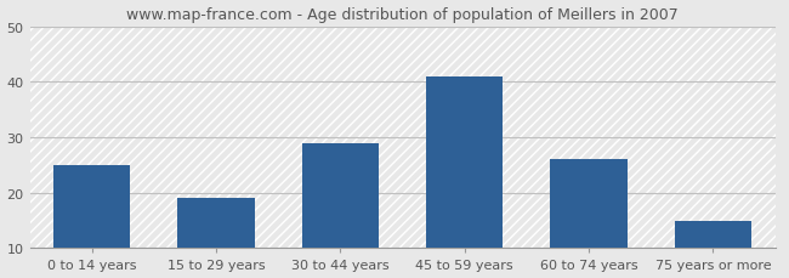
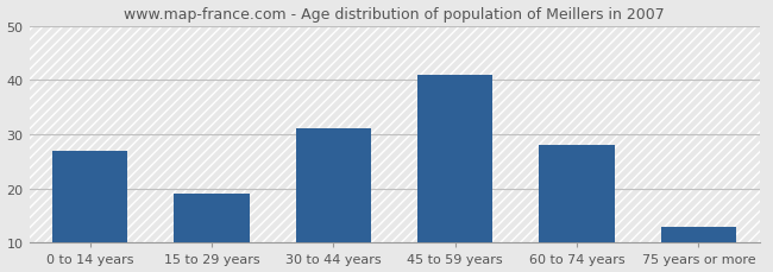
0 to 14 years: 25 -> 27
30 to 44 years: 29 -> 31
60 to 74 years: 26 -> 28
75 years or more: 15 -> 13
